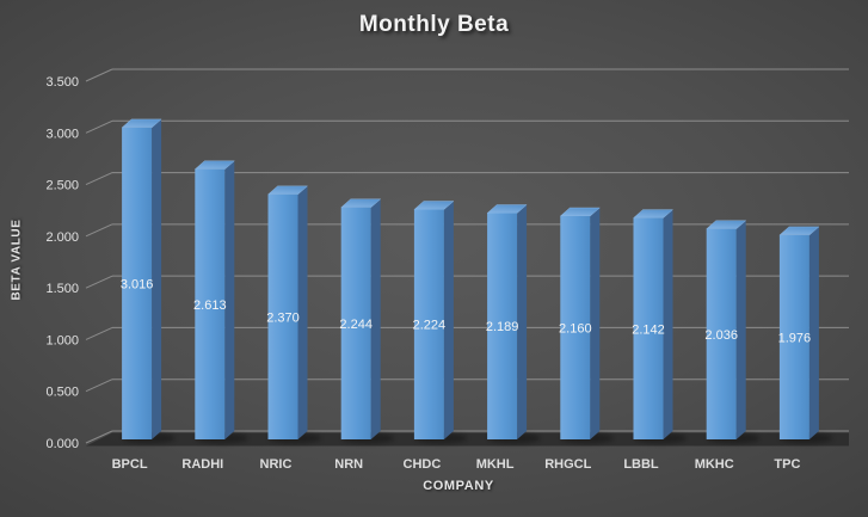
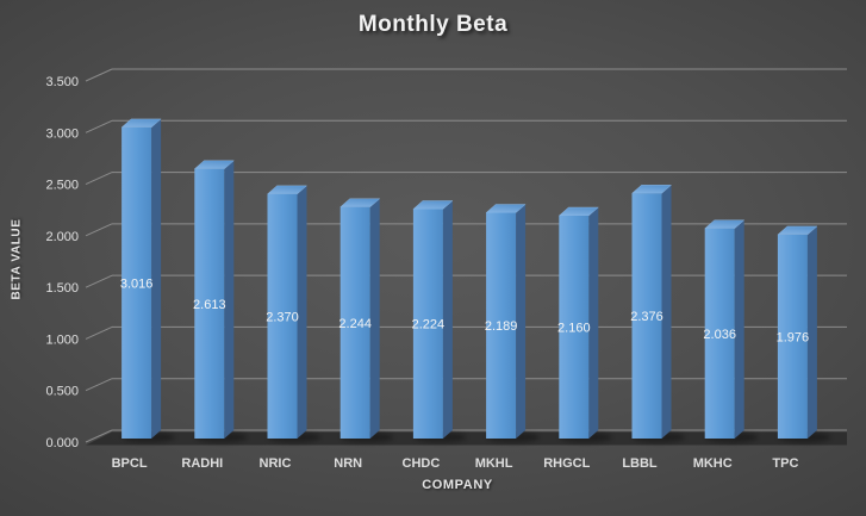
LBBL: 2.142 -> 2.376
